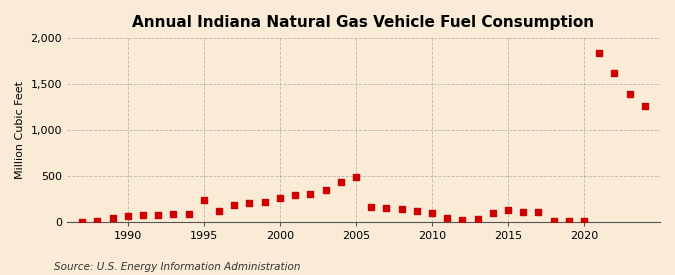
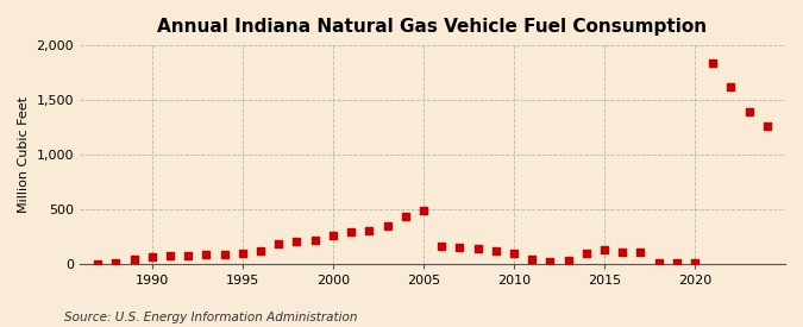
1995: 240 -> 100
